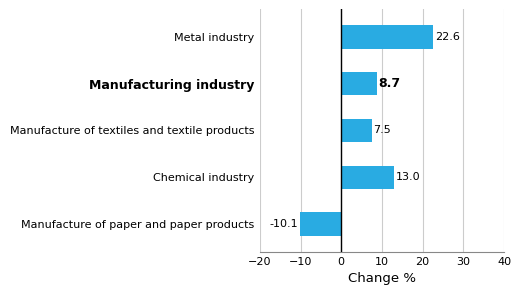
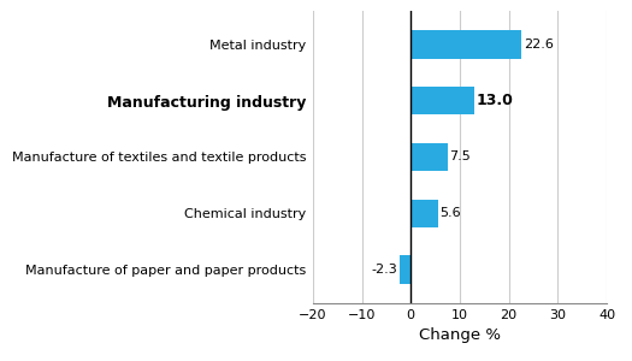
Manufacturing industry: 8.7 -> 13.0
Chemical industry: 13.0 -> 5.6
Manufacture of paper and paper products: -10.1 -> -2.3
